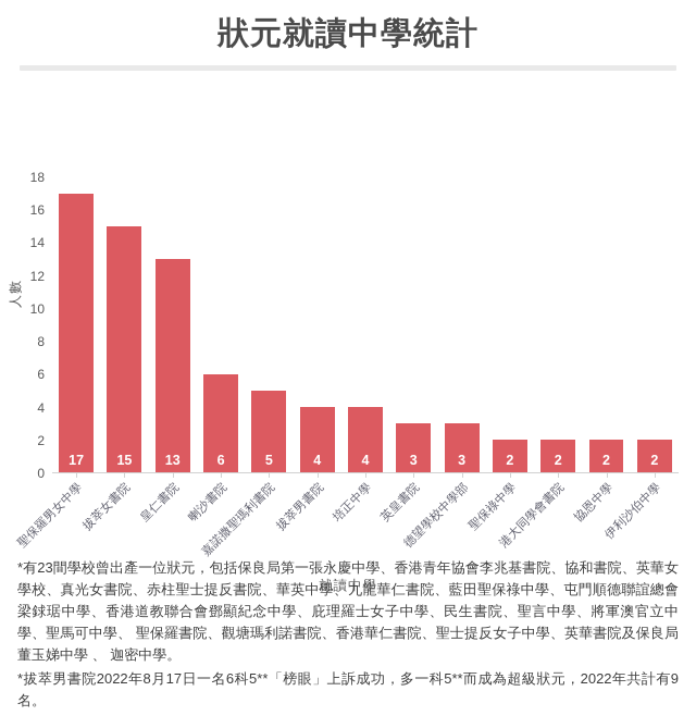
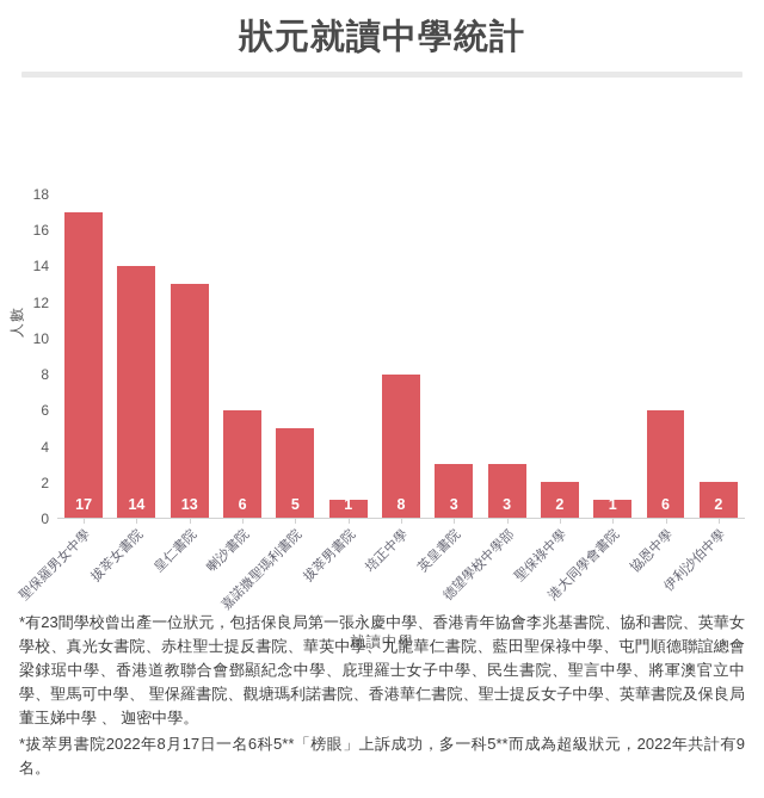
拔萃女書院: 15 -> 14
拔萃男書院: 4 -> 1
培正中學: 4 -> 8
港大同學會書院: 2 -> 1
協恩中學: 2 -> 6
